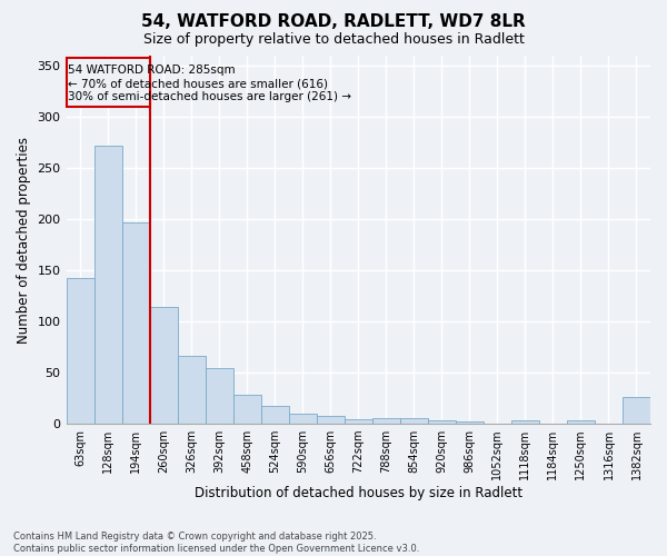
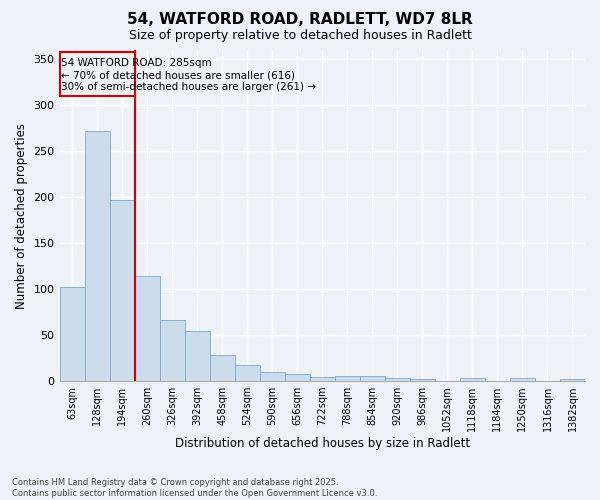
63sqm: 142 -> 102
1382sqm: 26 -> 2
